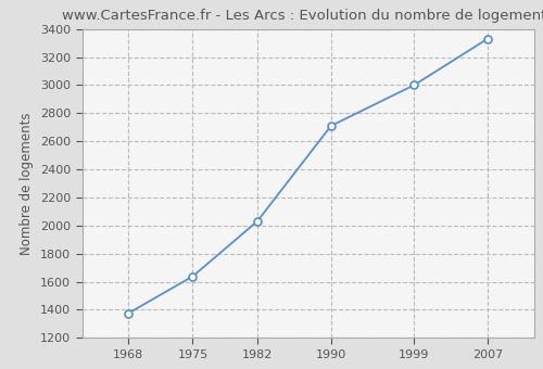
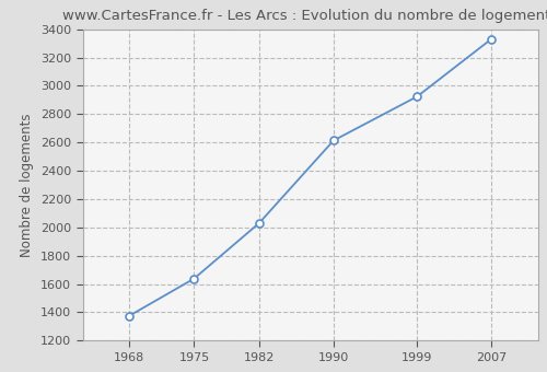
1990: 2710 -> 2610
1999: 3000 -> 2920
